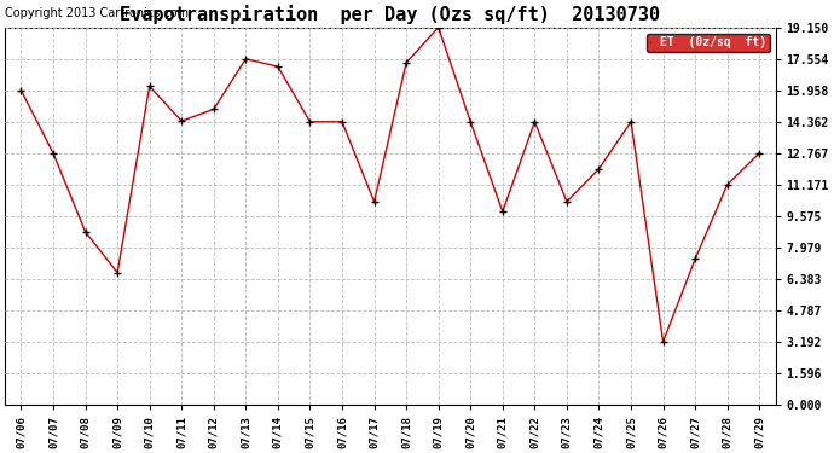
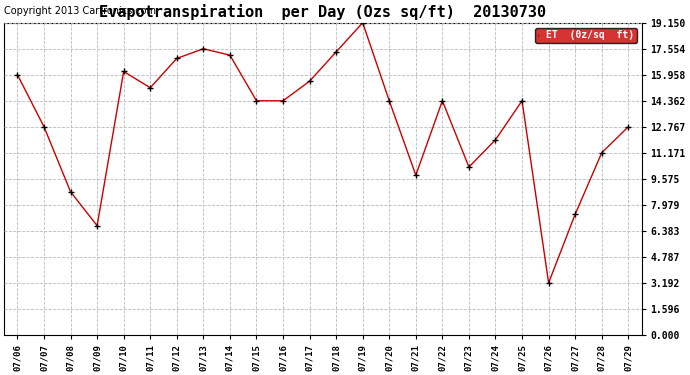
07/11: 14.4 -> 15.2
07/12: 15.0 -> 17.0
07/17: 10.3 -> 15.6
